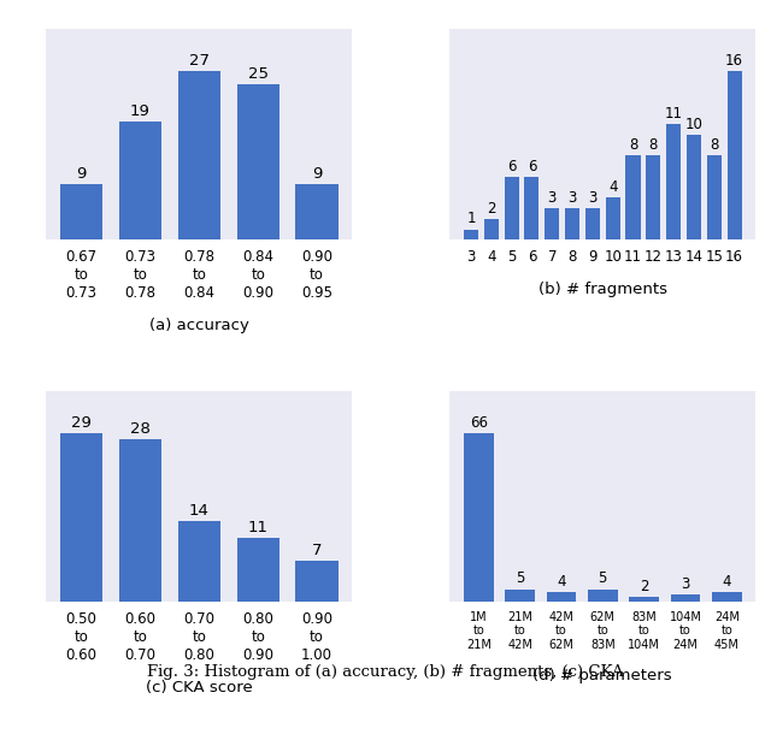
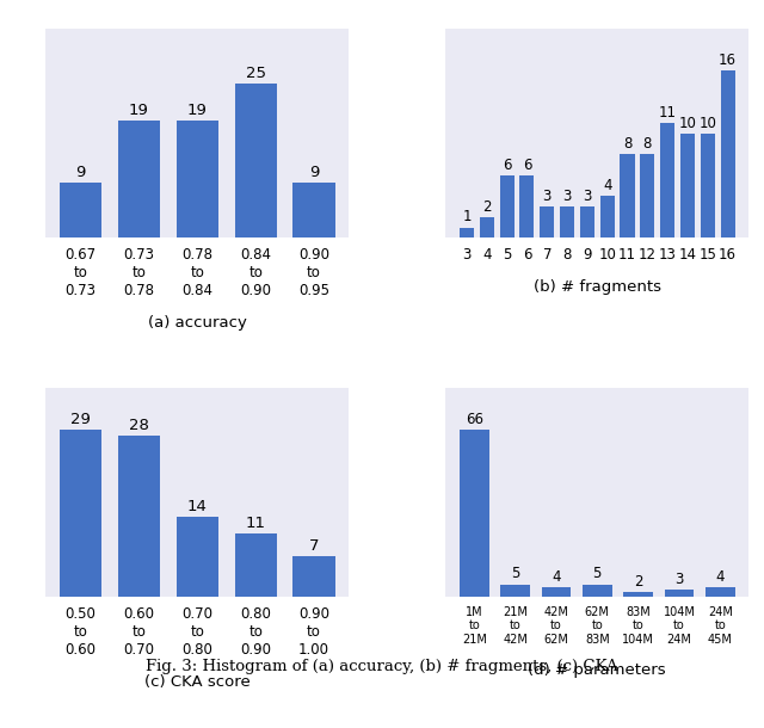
0.78 to 0.84: 27 -> 19
15: 8 -> 10
